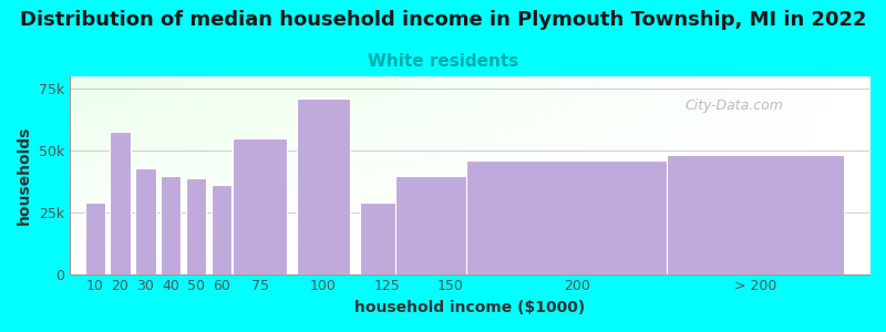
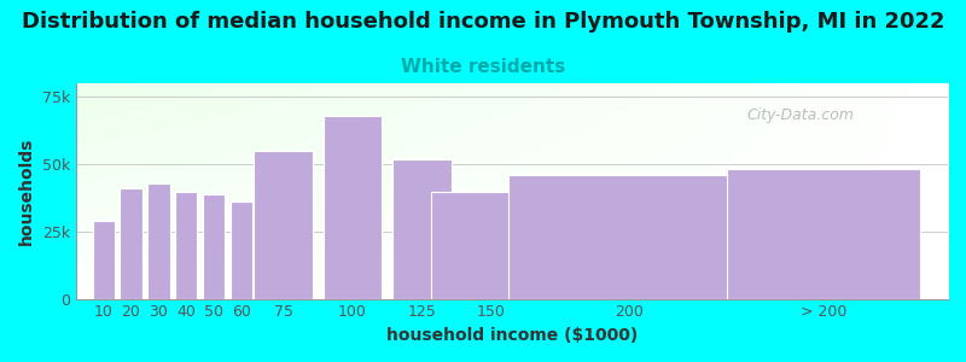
20: 57.5k -> 41.0k
100: 71.0k -> 68.0k
125: 29.0k -> 52.0k
